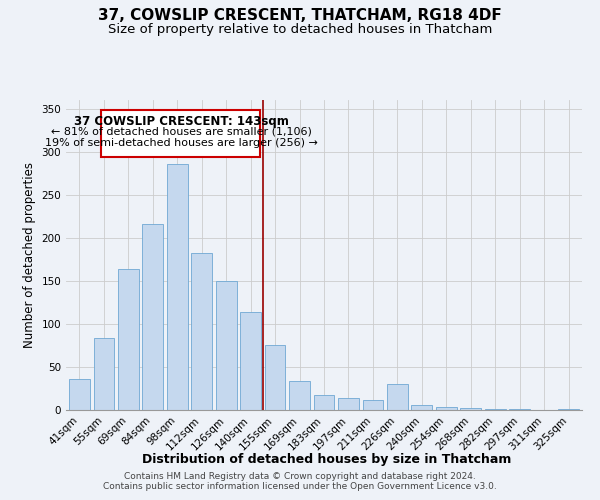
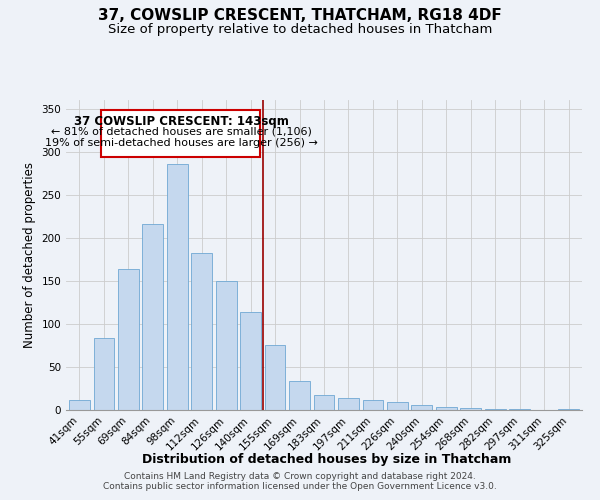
41sqm: 36 -> 12
226sqm: 30 -> 9
